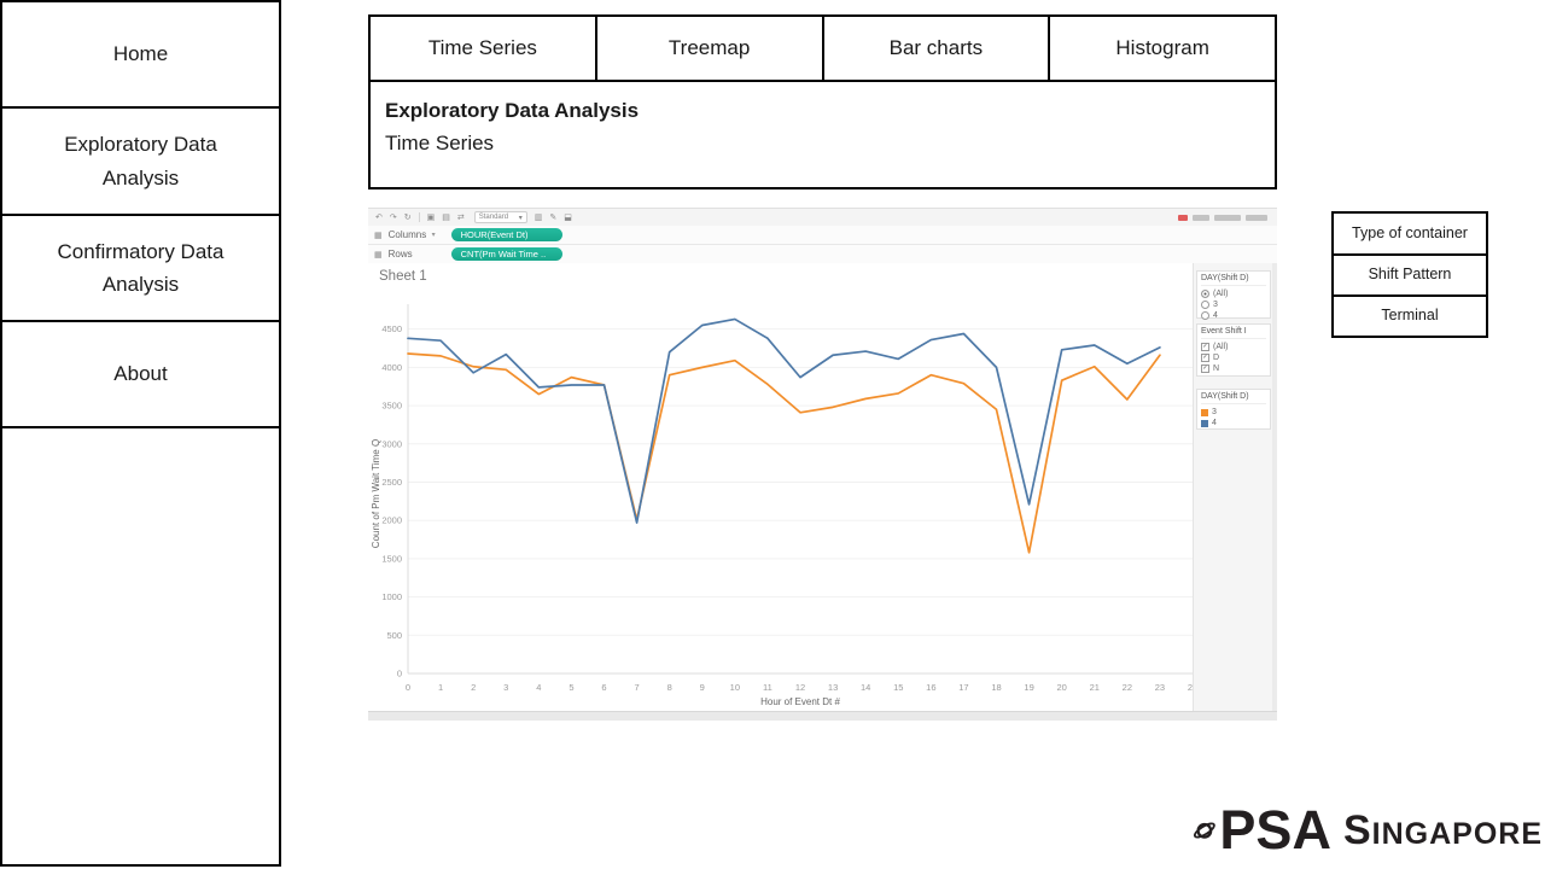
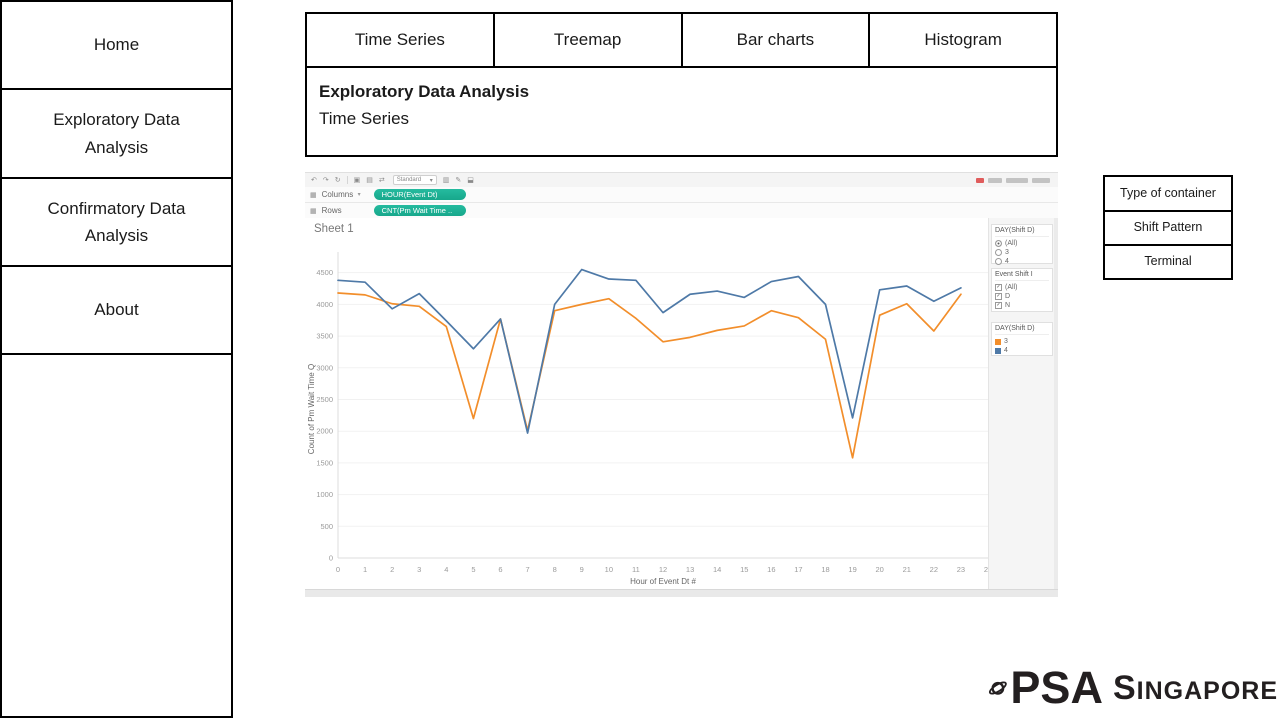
3/5: 3900 -> 2200
4/5: 3800 -> 3300
4/8: 4200 -> 4000
4/10: 4600 -> 4400
